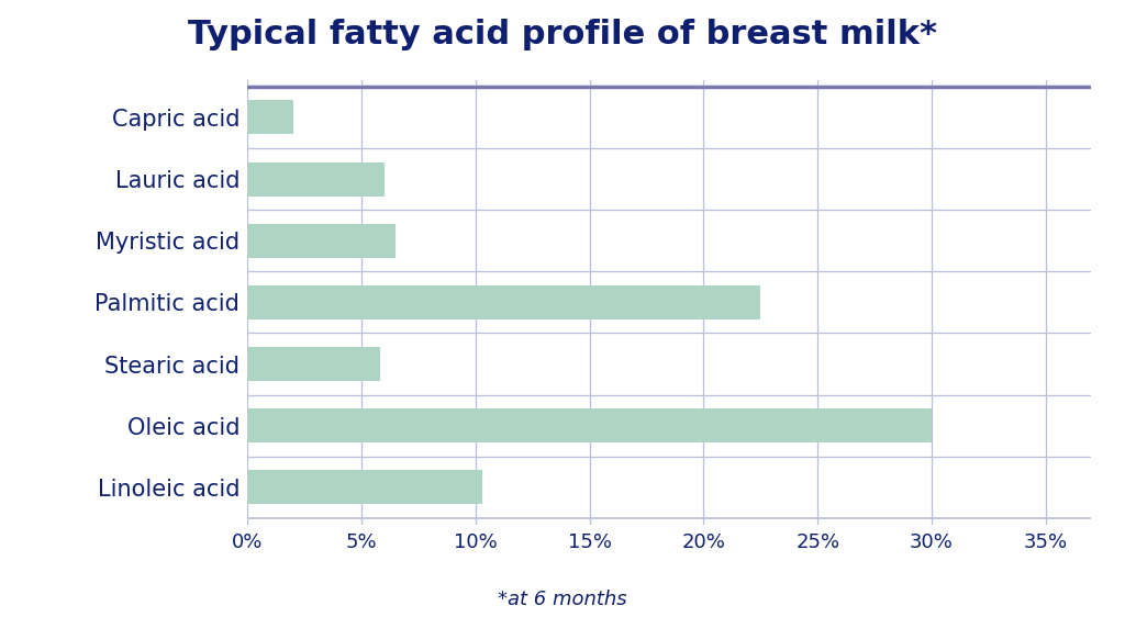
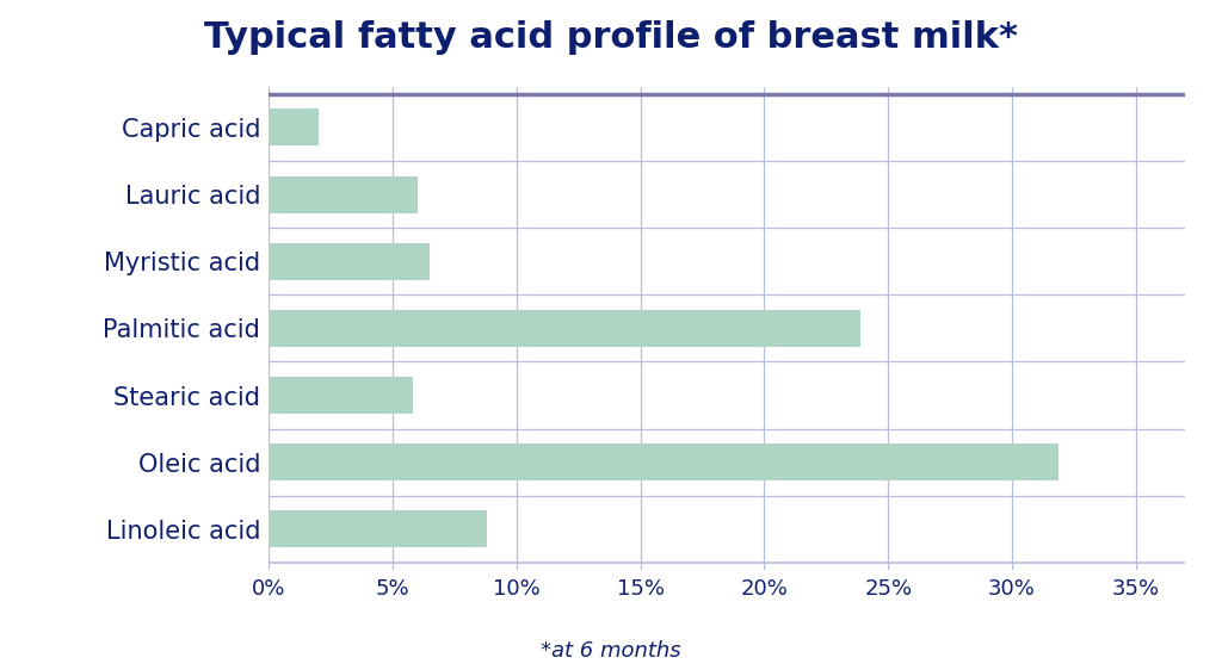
Palmitic acid: 22.5% -> 23.9%
Oleic acid: 30.0% -> 31.9%
Linoleic acid: 10.3% -> 8.8%
